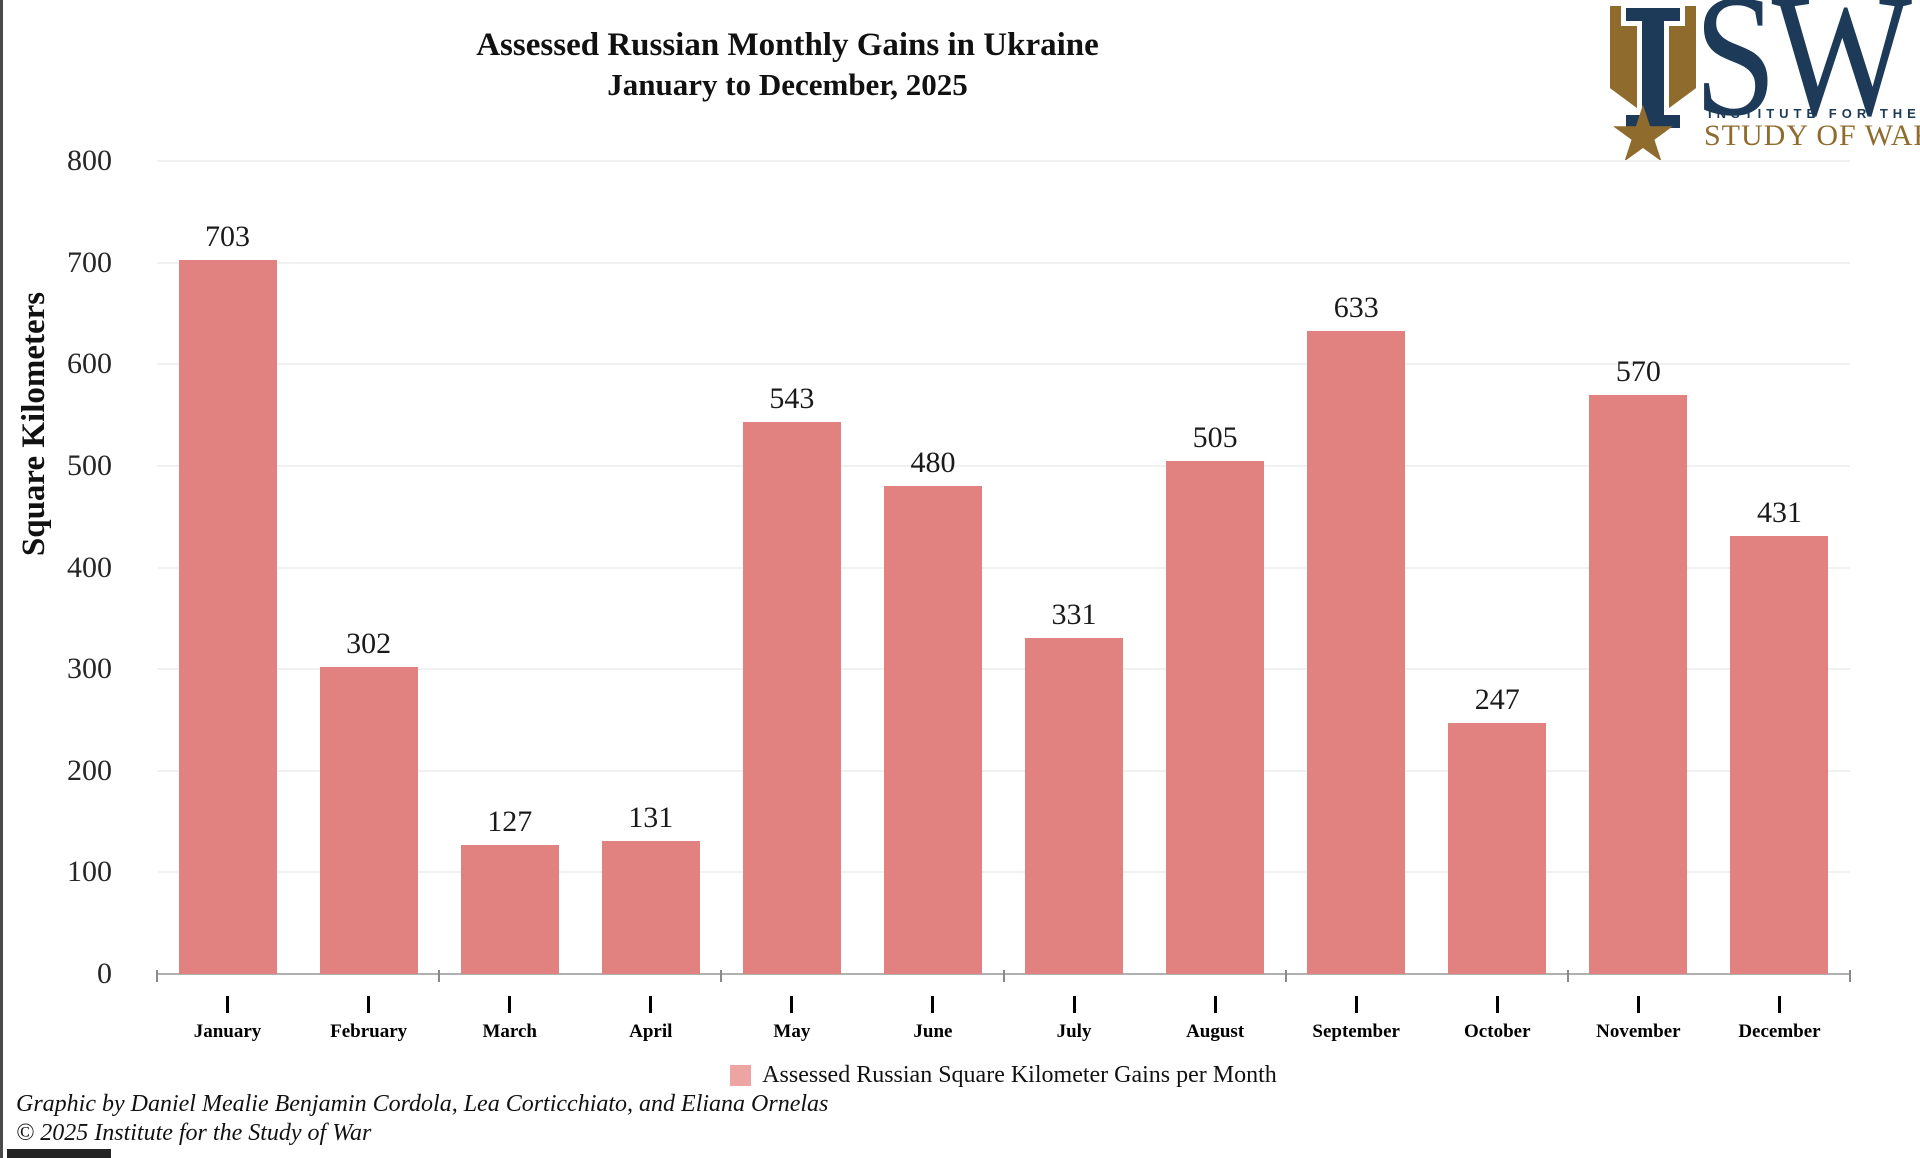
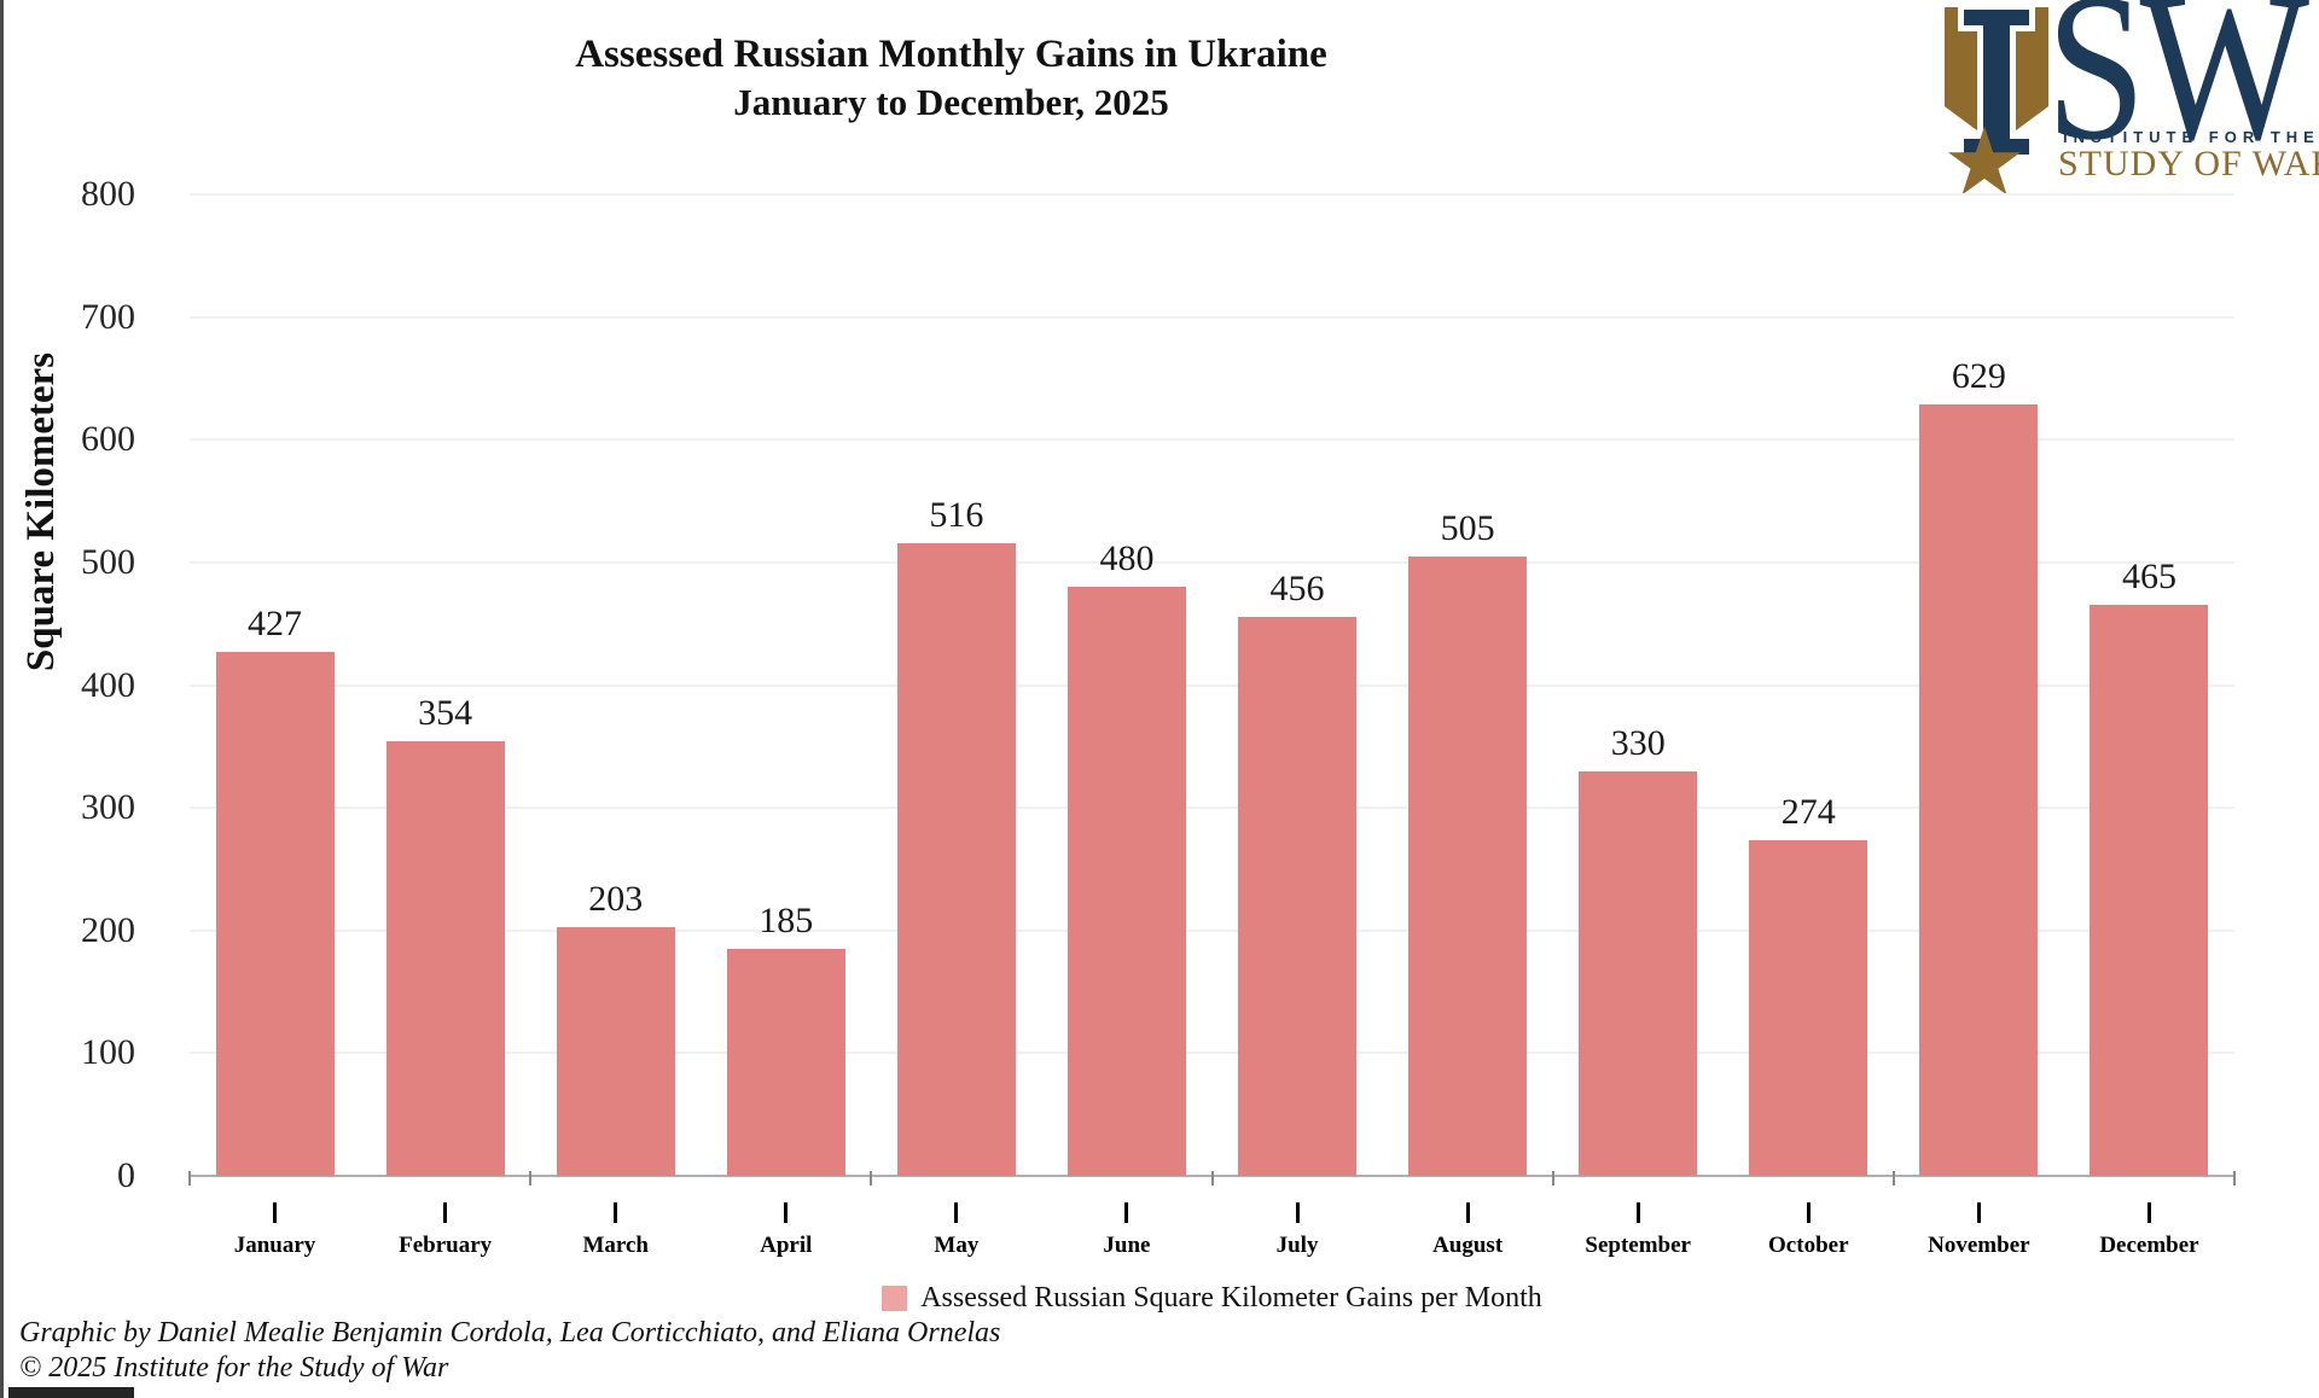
January: 703 -> 427
February: 302 -> 354
March: 127 -> 203
April: 131 -> 185
May: 543 -> 516
July: 331 -> 456
September: 633 -> 330
October: 247 -> 274
November: 570 -> 629
December: 431 -> 465
